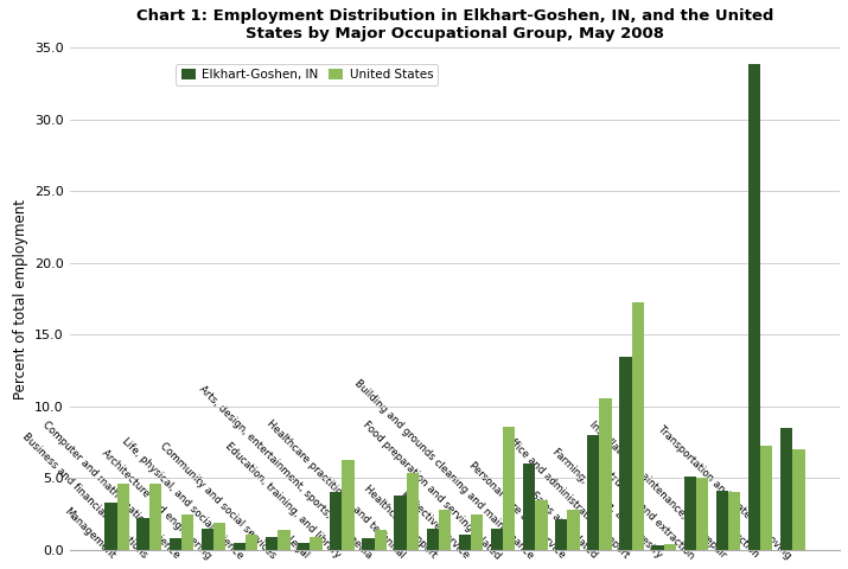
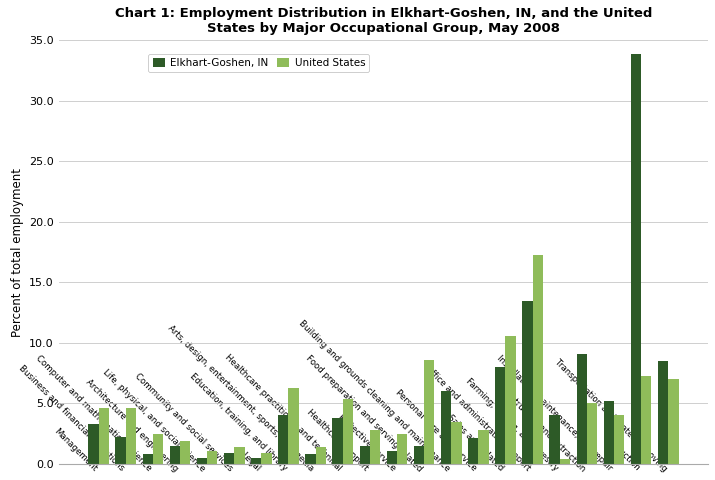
Elkhart-Goshen, IN/Farming, fishing, and forestry: 0.3 -> 4.0
Elkhart-Goshen, IN/Construction and extraction: 5.1 -> 9.1
Elkhart-Goshen, IN/Installation, maintenance, and repair: 4.1 -> 5.2
